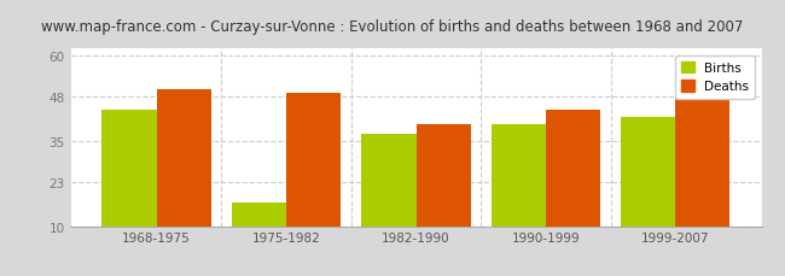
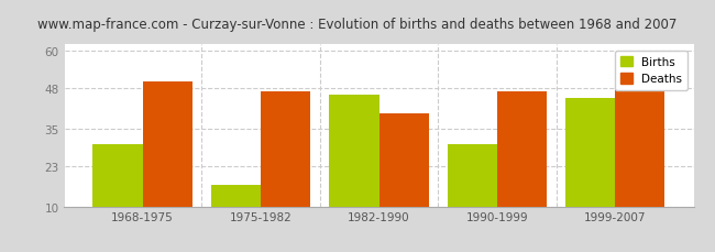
Births/1968-1975: 44 -> 30
Deaths/1975-1982: 49 -> 47
Births/1982-1990: 37 -> 46
Births/1990-1999: 40 -> 30
Deaths/1990-1999: 44 -> 47
Births/1999-2007: 42 -> 45
